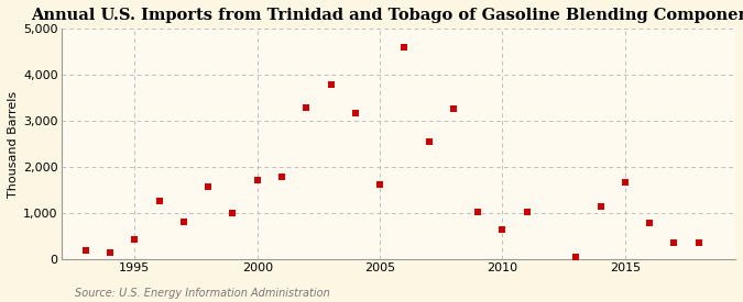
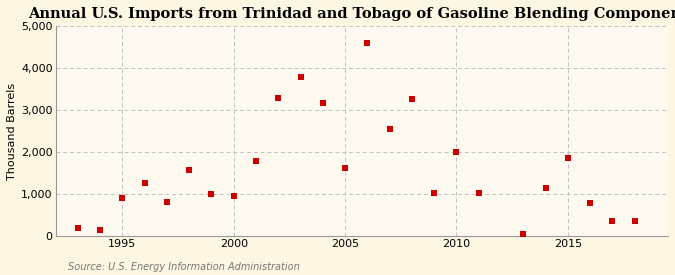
1995: 430 -> 900
2000: 1,720 -> 950
2010: 640 -> 2,000
2015: 1,680 -> 1,850
